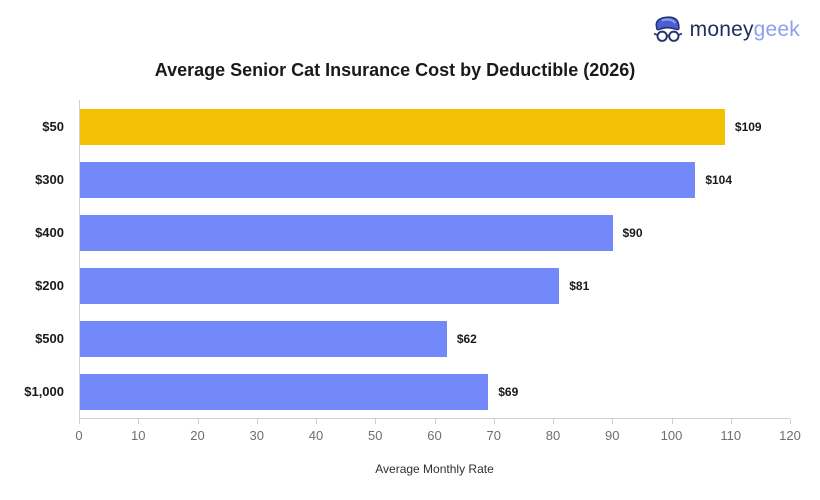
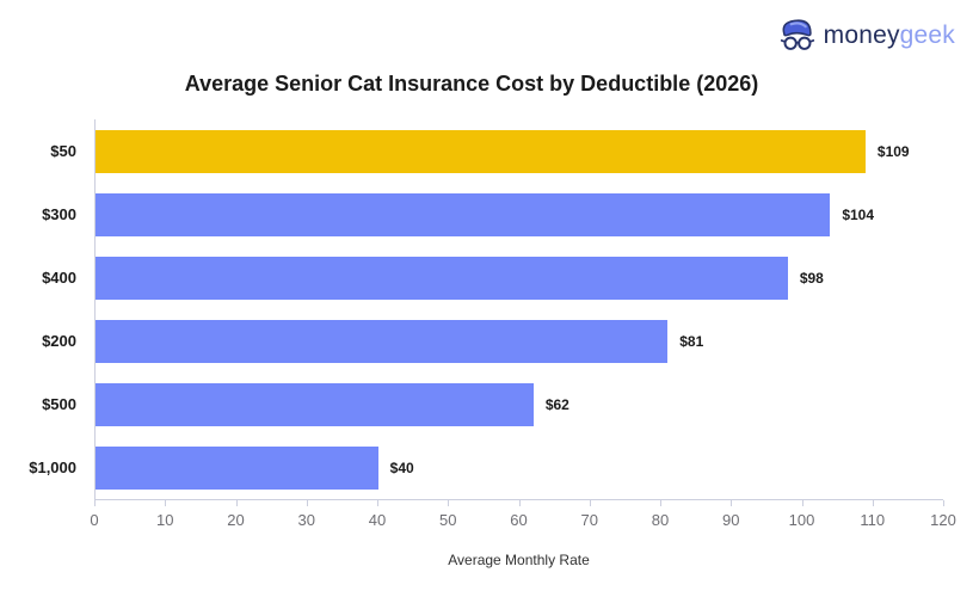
$400: $90 -> $98
$1,000: $69 -> $40
